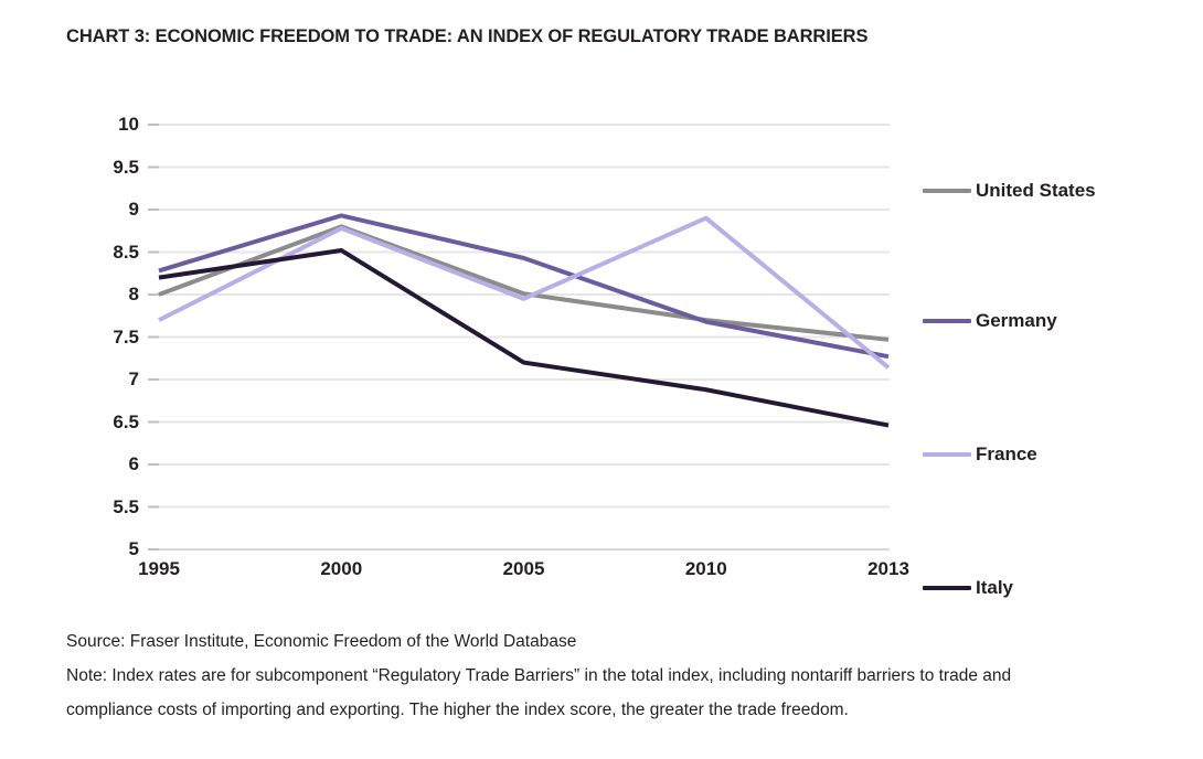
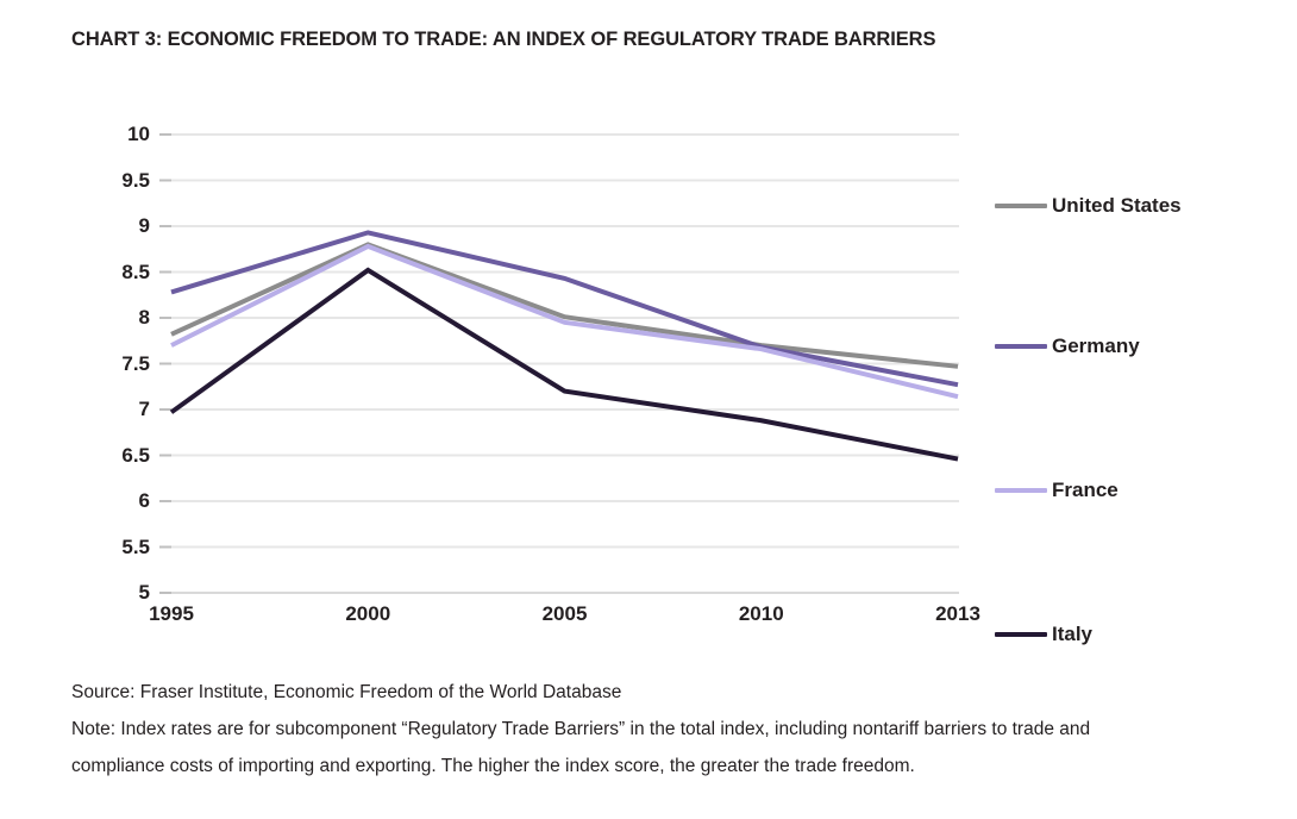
United States/1995: 8.0 -> 7.8
Italy/1995: 8.2 -> 7.0
France/2010: 8.9 -> 7.7
